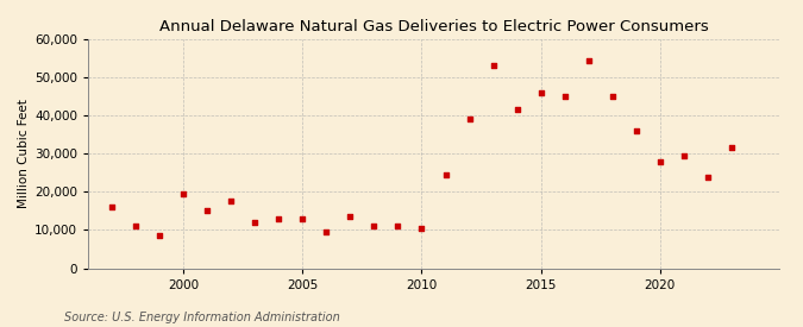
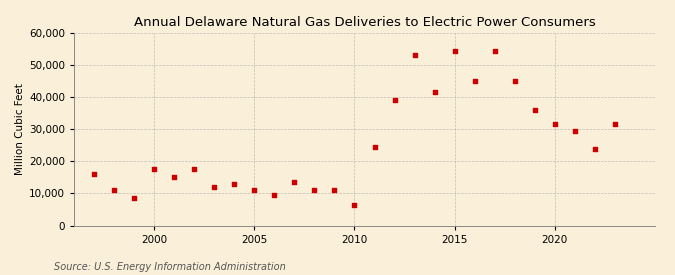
2000: 19,500 -> 17,500
2005: 13,000 -> 11,000
2010: 10,500 -> 6,500
2015: 46,000 -> 54,500
2020: 28,000 -> 31,500
